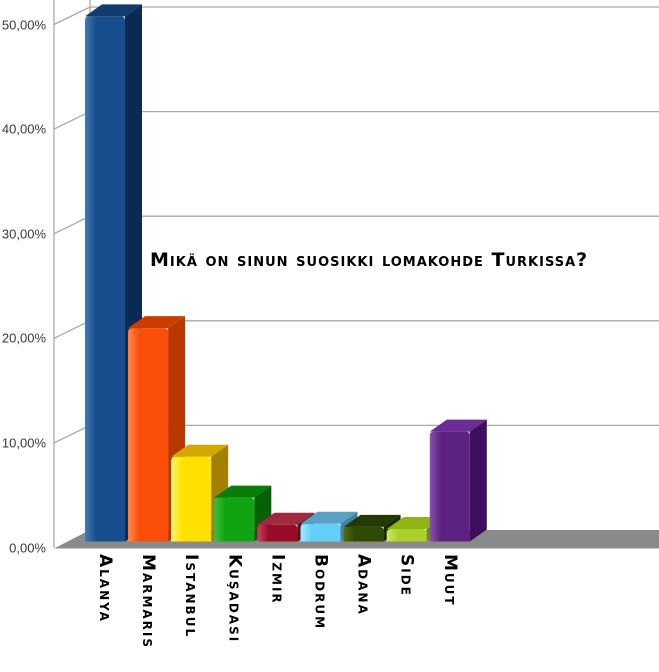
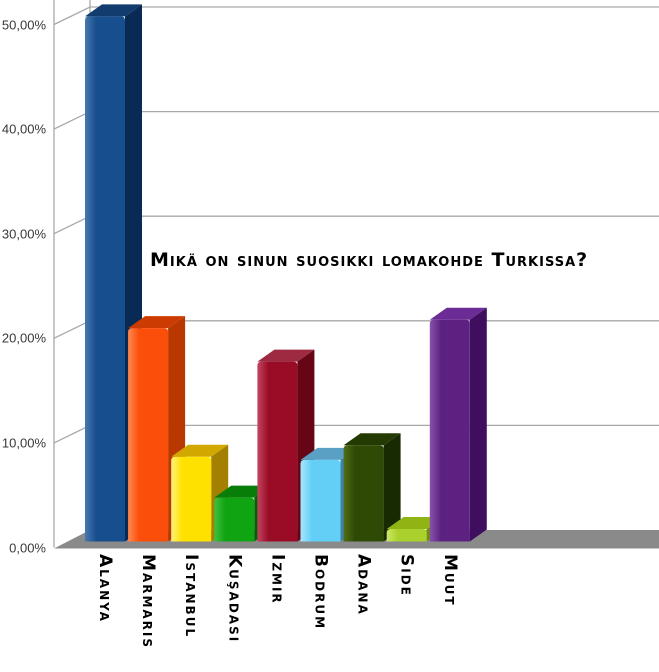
Izmir: 1,6% -> 17,2%
Bodrum: 1,7% -> 7,8%
Adana: 1,4% -> 9,2%
Muut: 10,5% -> 21,2%
